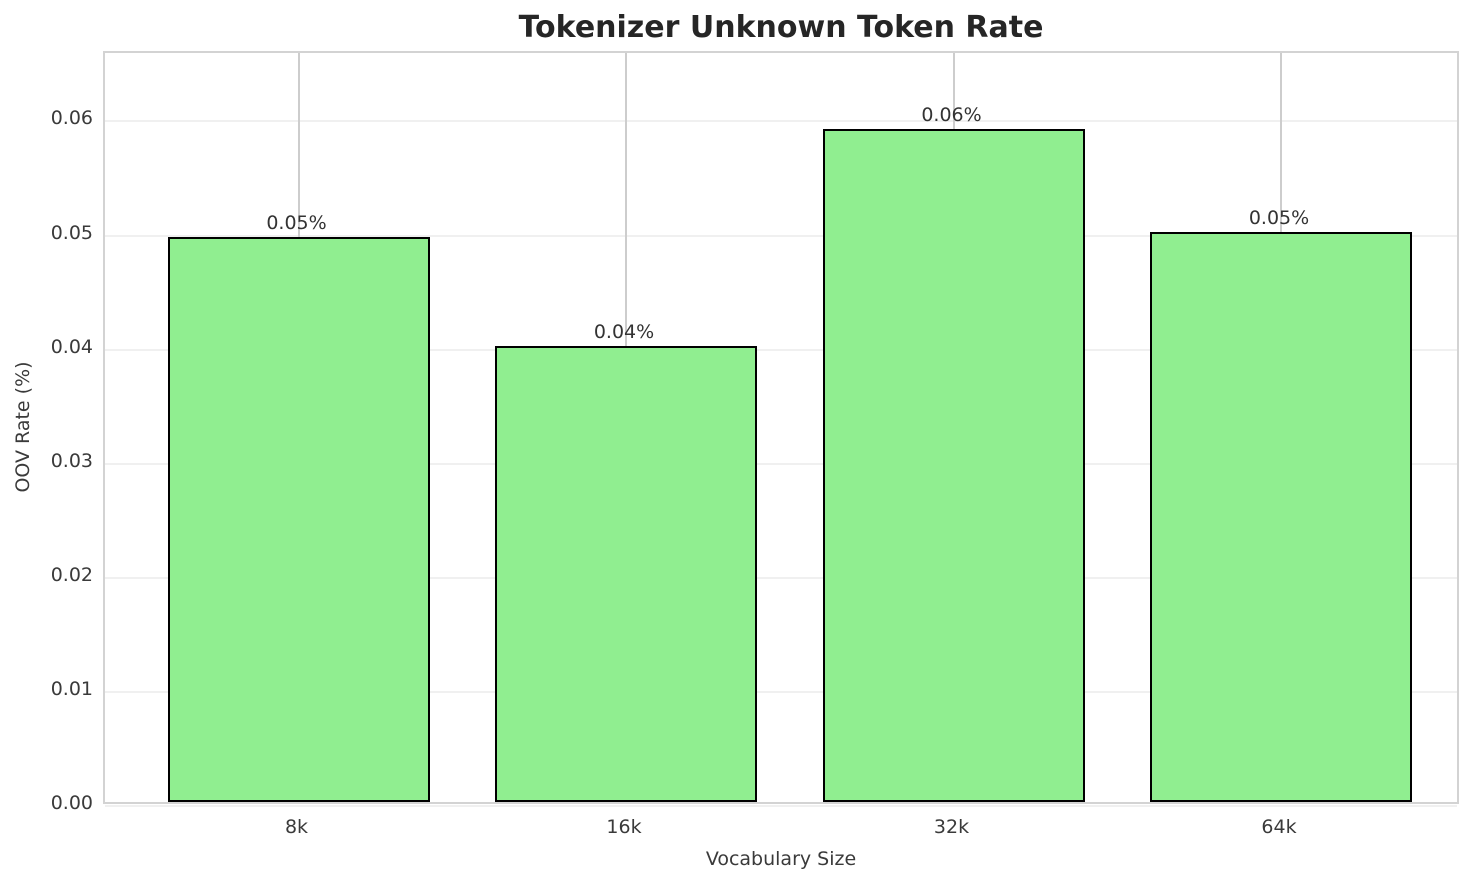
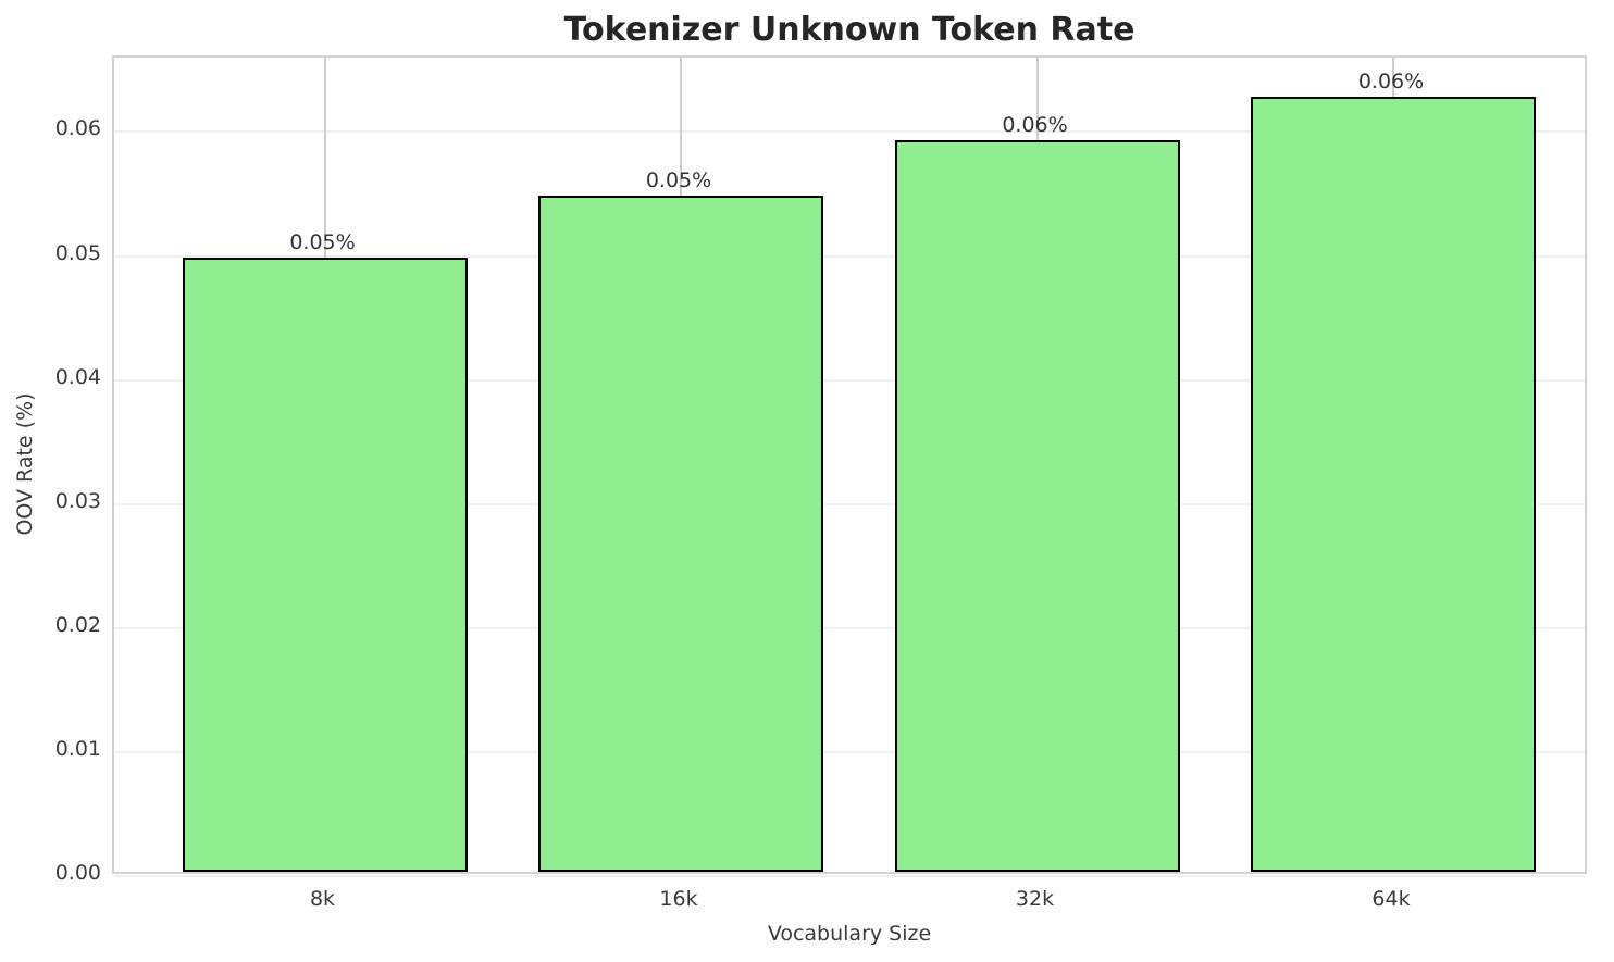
16k: 0.04% -> 0.05%
64k: 0.05% -> 0.06%
